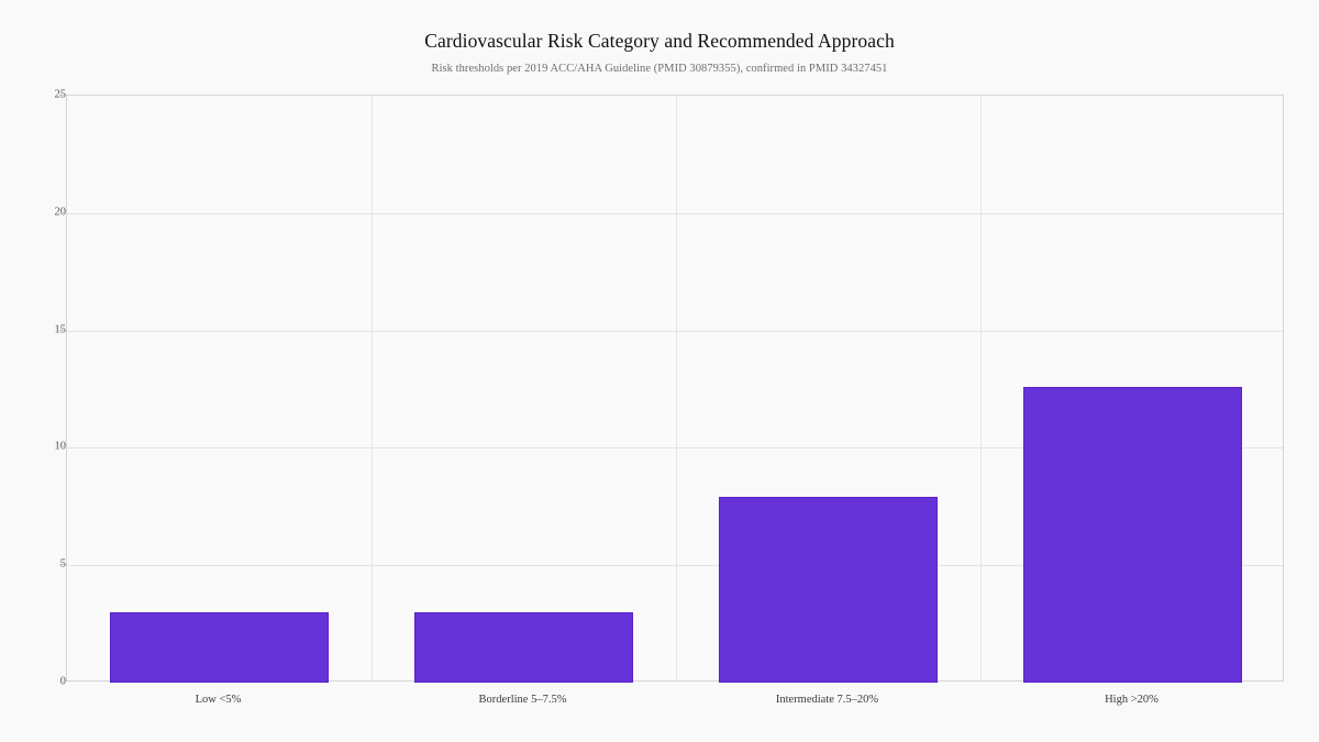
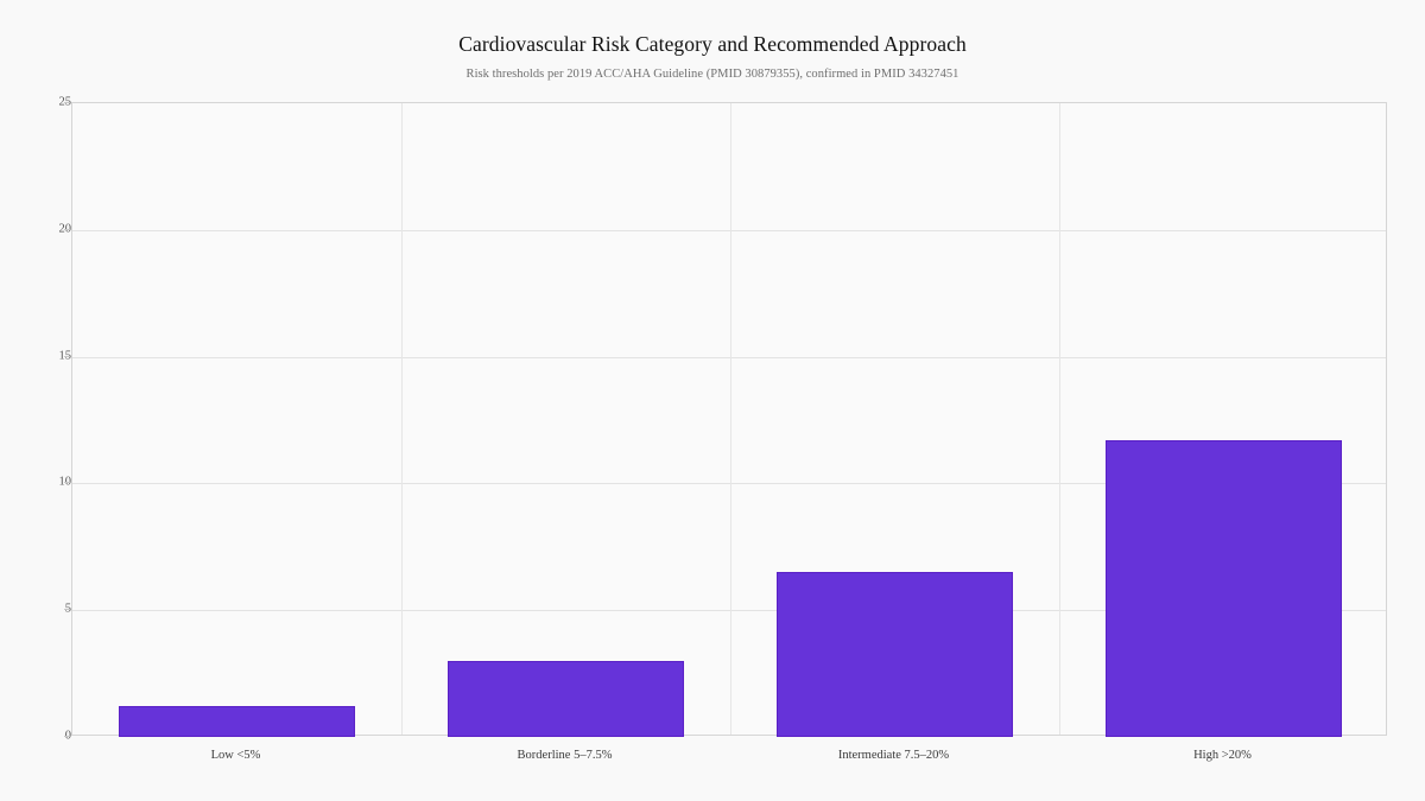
Low <5%: 3.0 -> 1.2
Intermediate 7.5–20%: 7.9 -> 6.5
High >20%: 12.6 -> 11.7
